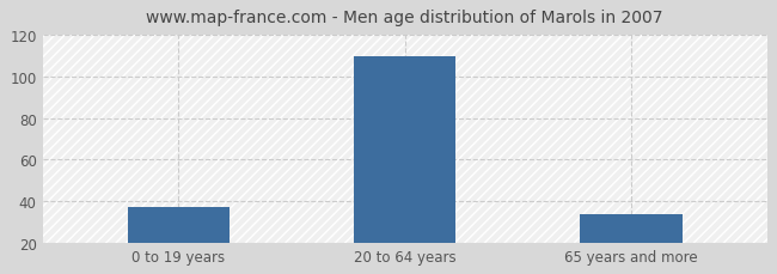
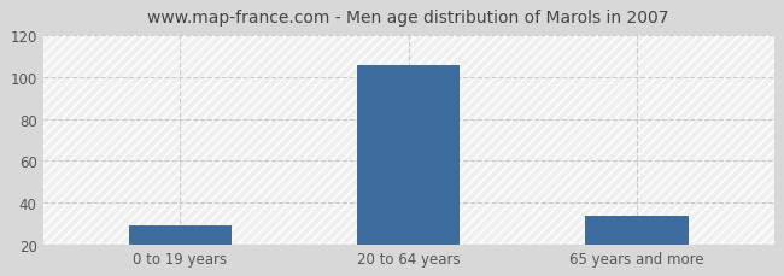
0 to 19 years: 37 -> 29
20 to 64 years: 110 -> 106
